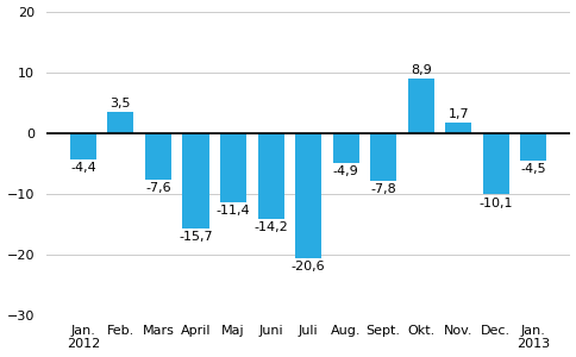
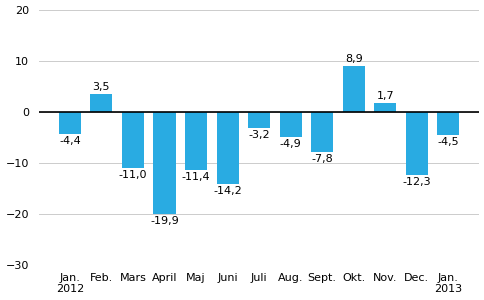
Mars: -7,6 -> -11,0
April: -15,7 -> -19,9
Juli: -20,6 -> -3,2
Dec.: -10,1 -> -12,3
